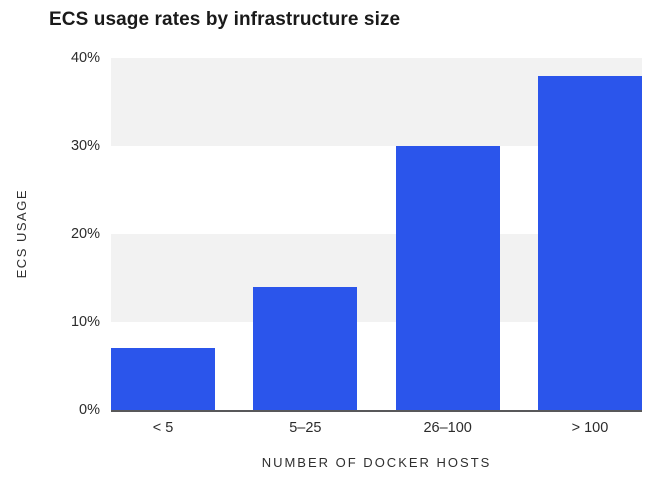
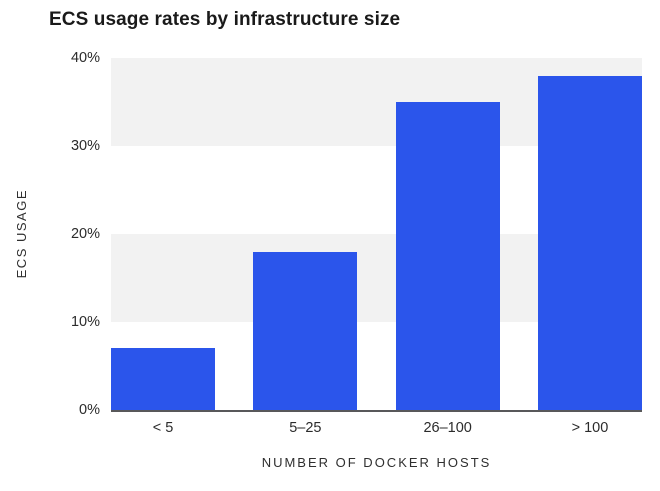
5–25: 14% -> 18%
26–100: 30% -> 35%
